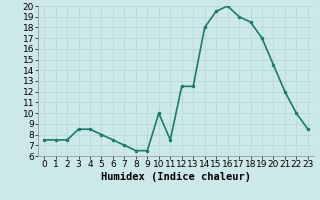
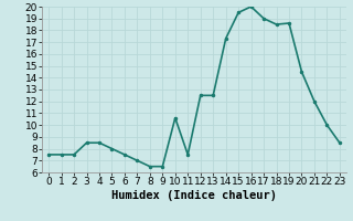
10: 10.0 -> 10.6
14: 18.0 -> 17.3
19: 17.0 -> 18.6
